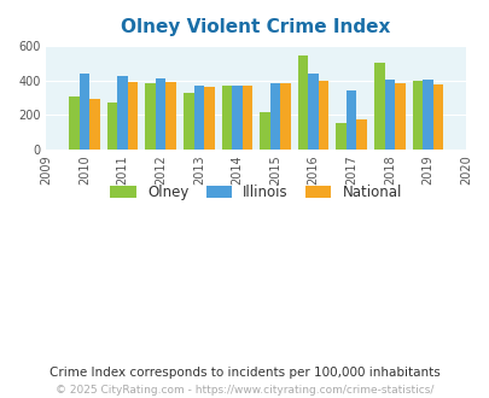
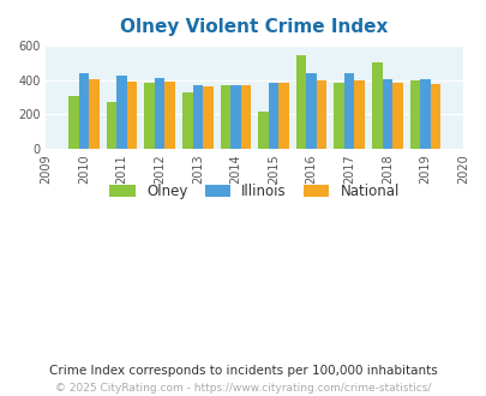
National/2010: 290 -> 400
Olney/2017: 150 -> 380
Illinois/2017: 340 -> 440
National/2017: 170 -> 400
